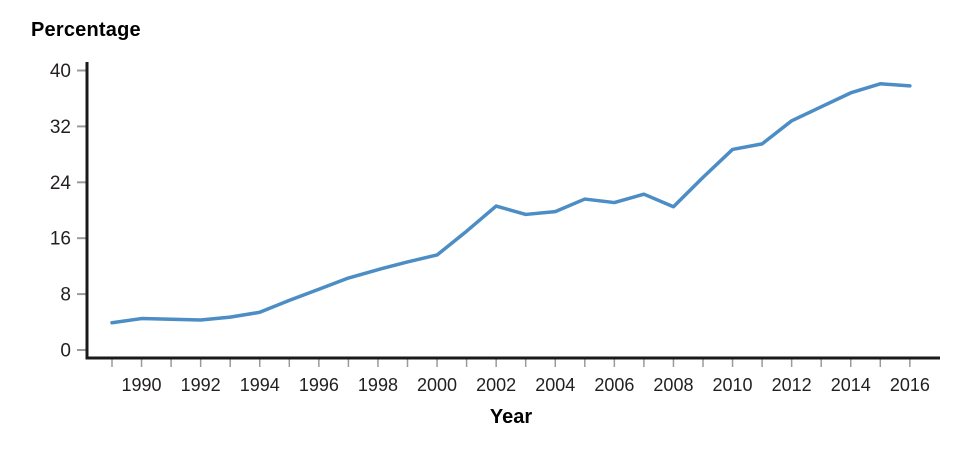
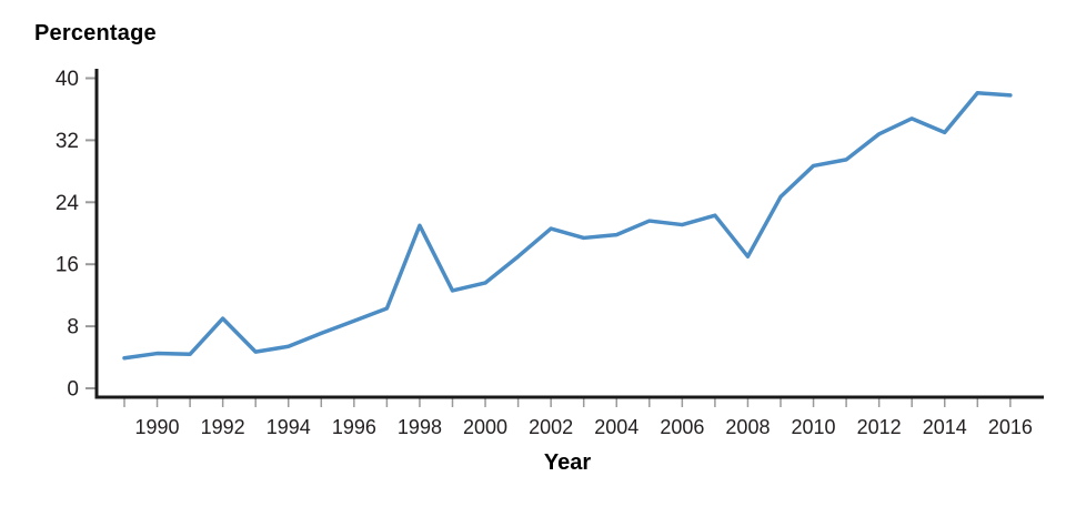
1992: 4 -> 9
1998: 12 -> 21
2008: 20 -> 17
2014: 37 -> 33
